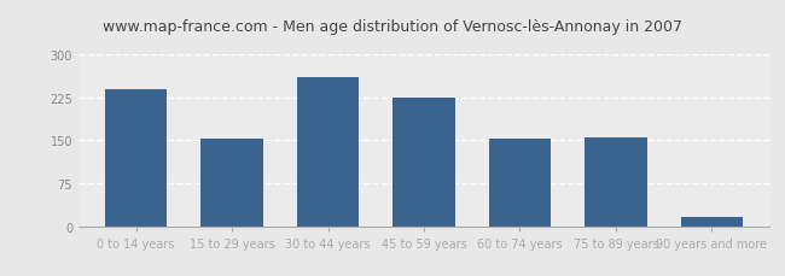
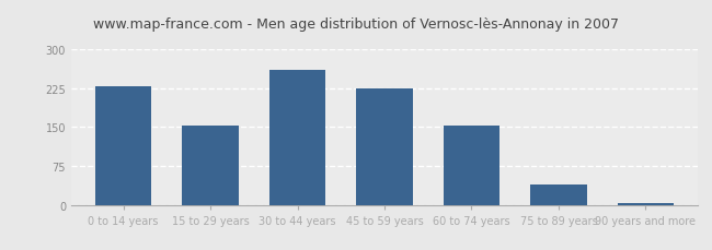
0 to 14 years: 240 -> 228
75 to 89 years: 155 -> 40
90 years and more: 15 -> 4
